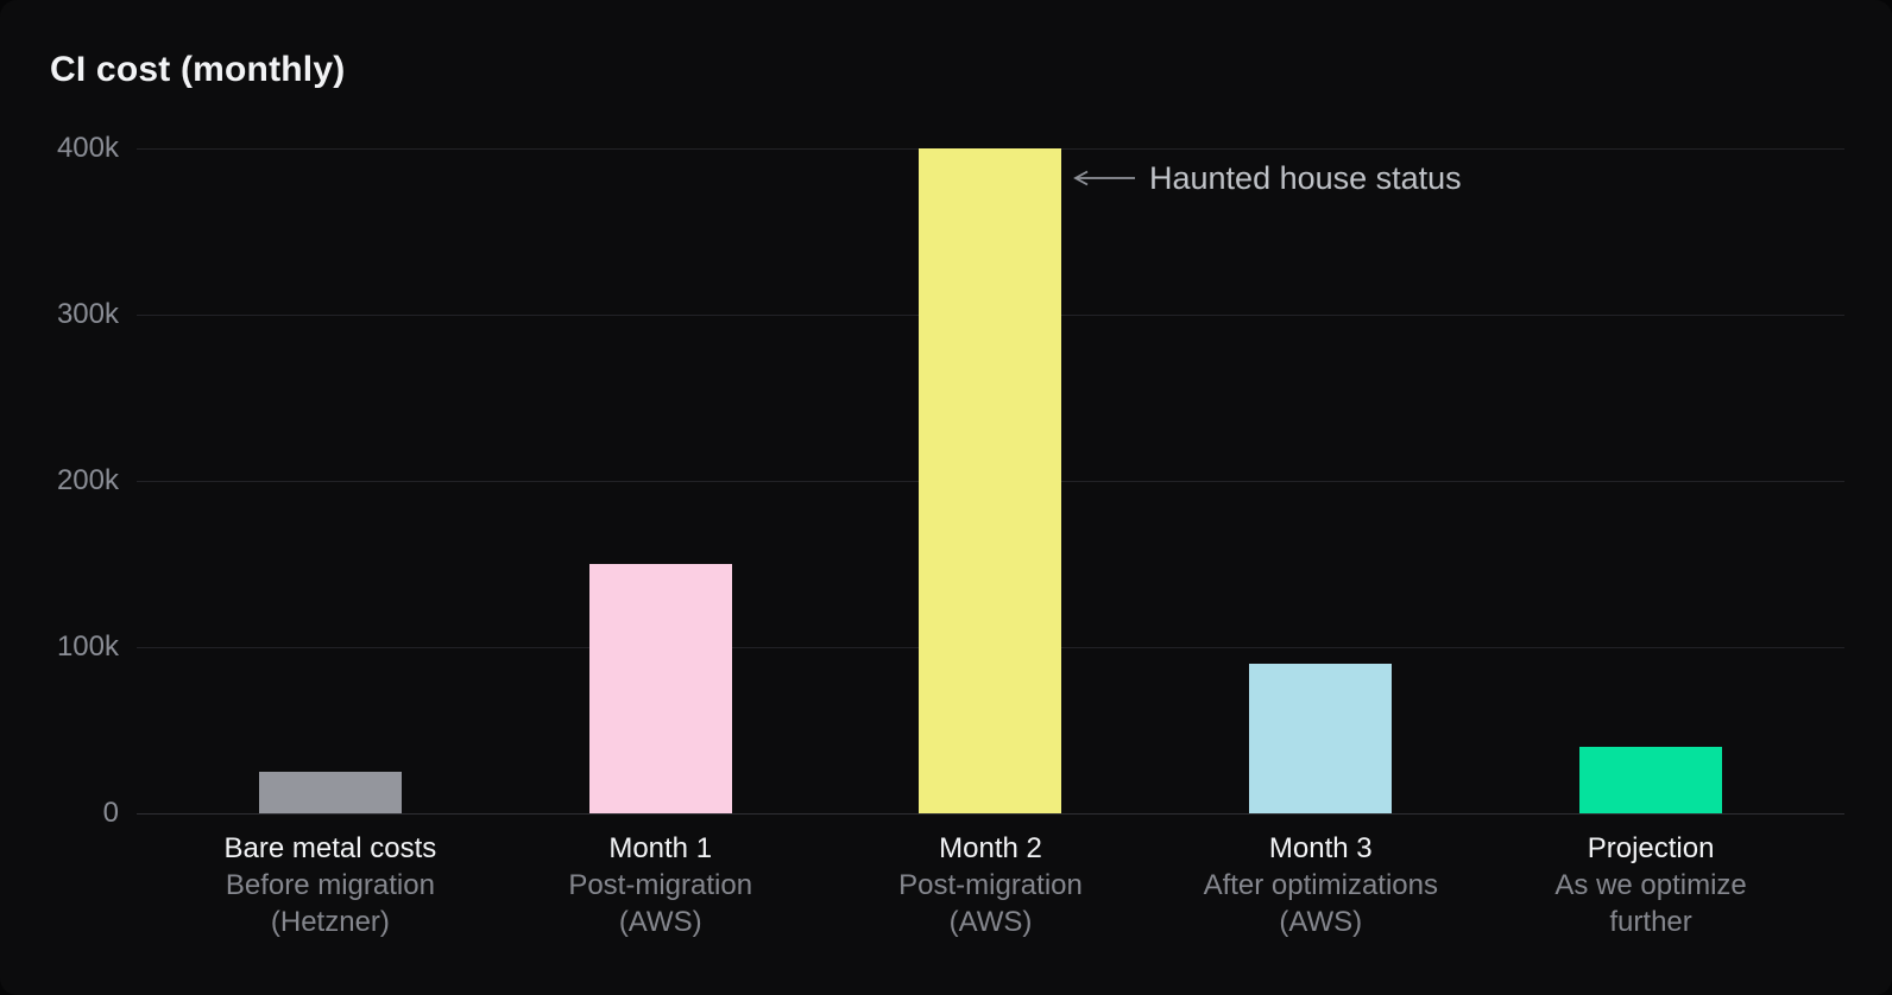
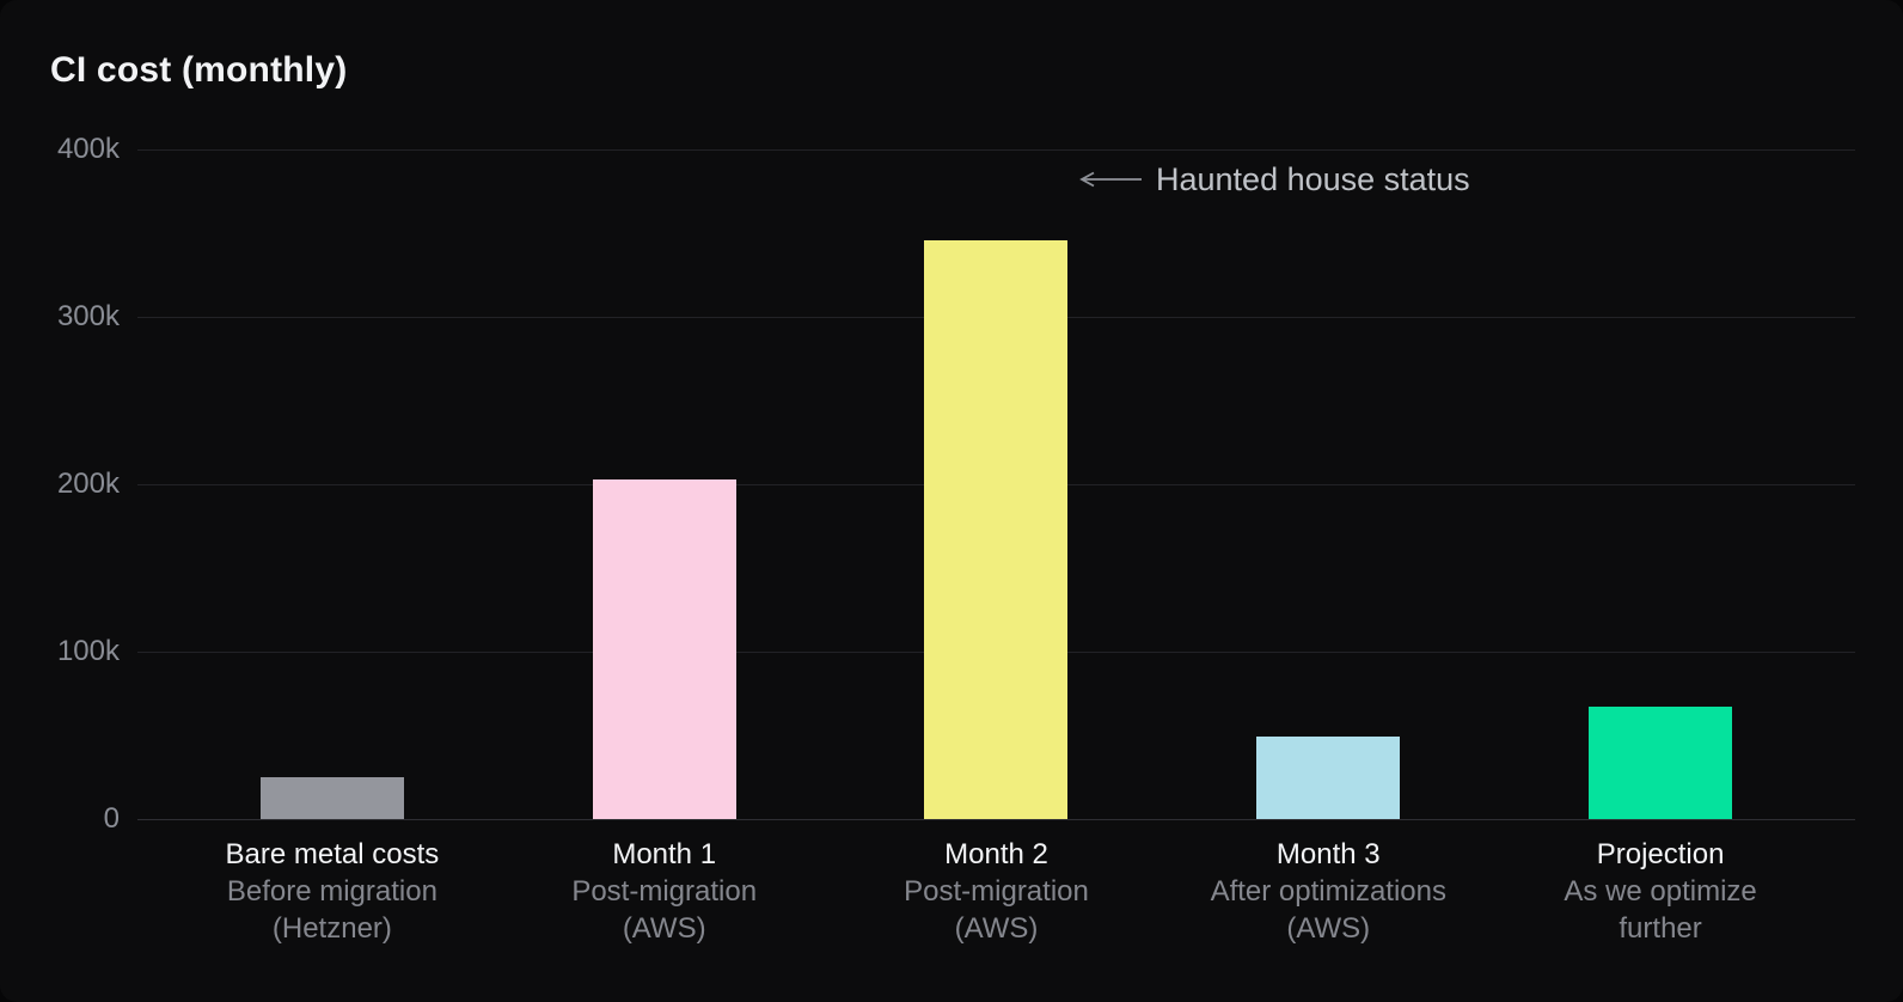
Month 1: 150k -> 203k
Month 2: 400k -> 346k
Month 3: 90k -> 49k
Projection: 40k -> 67k
